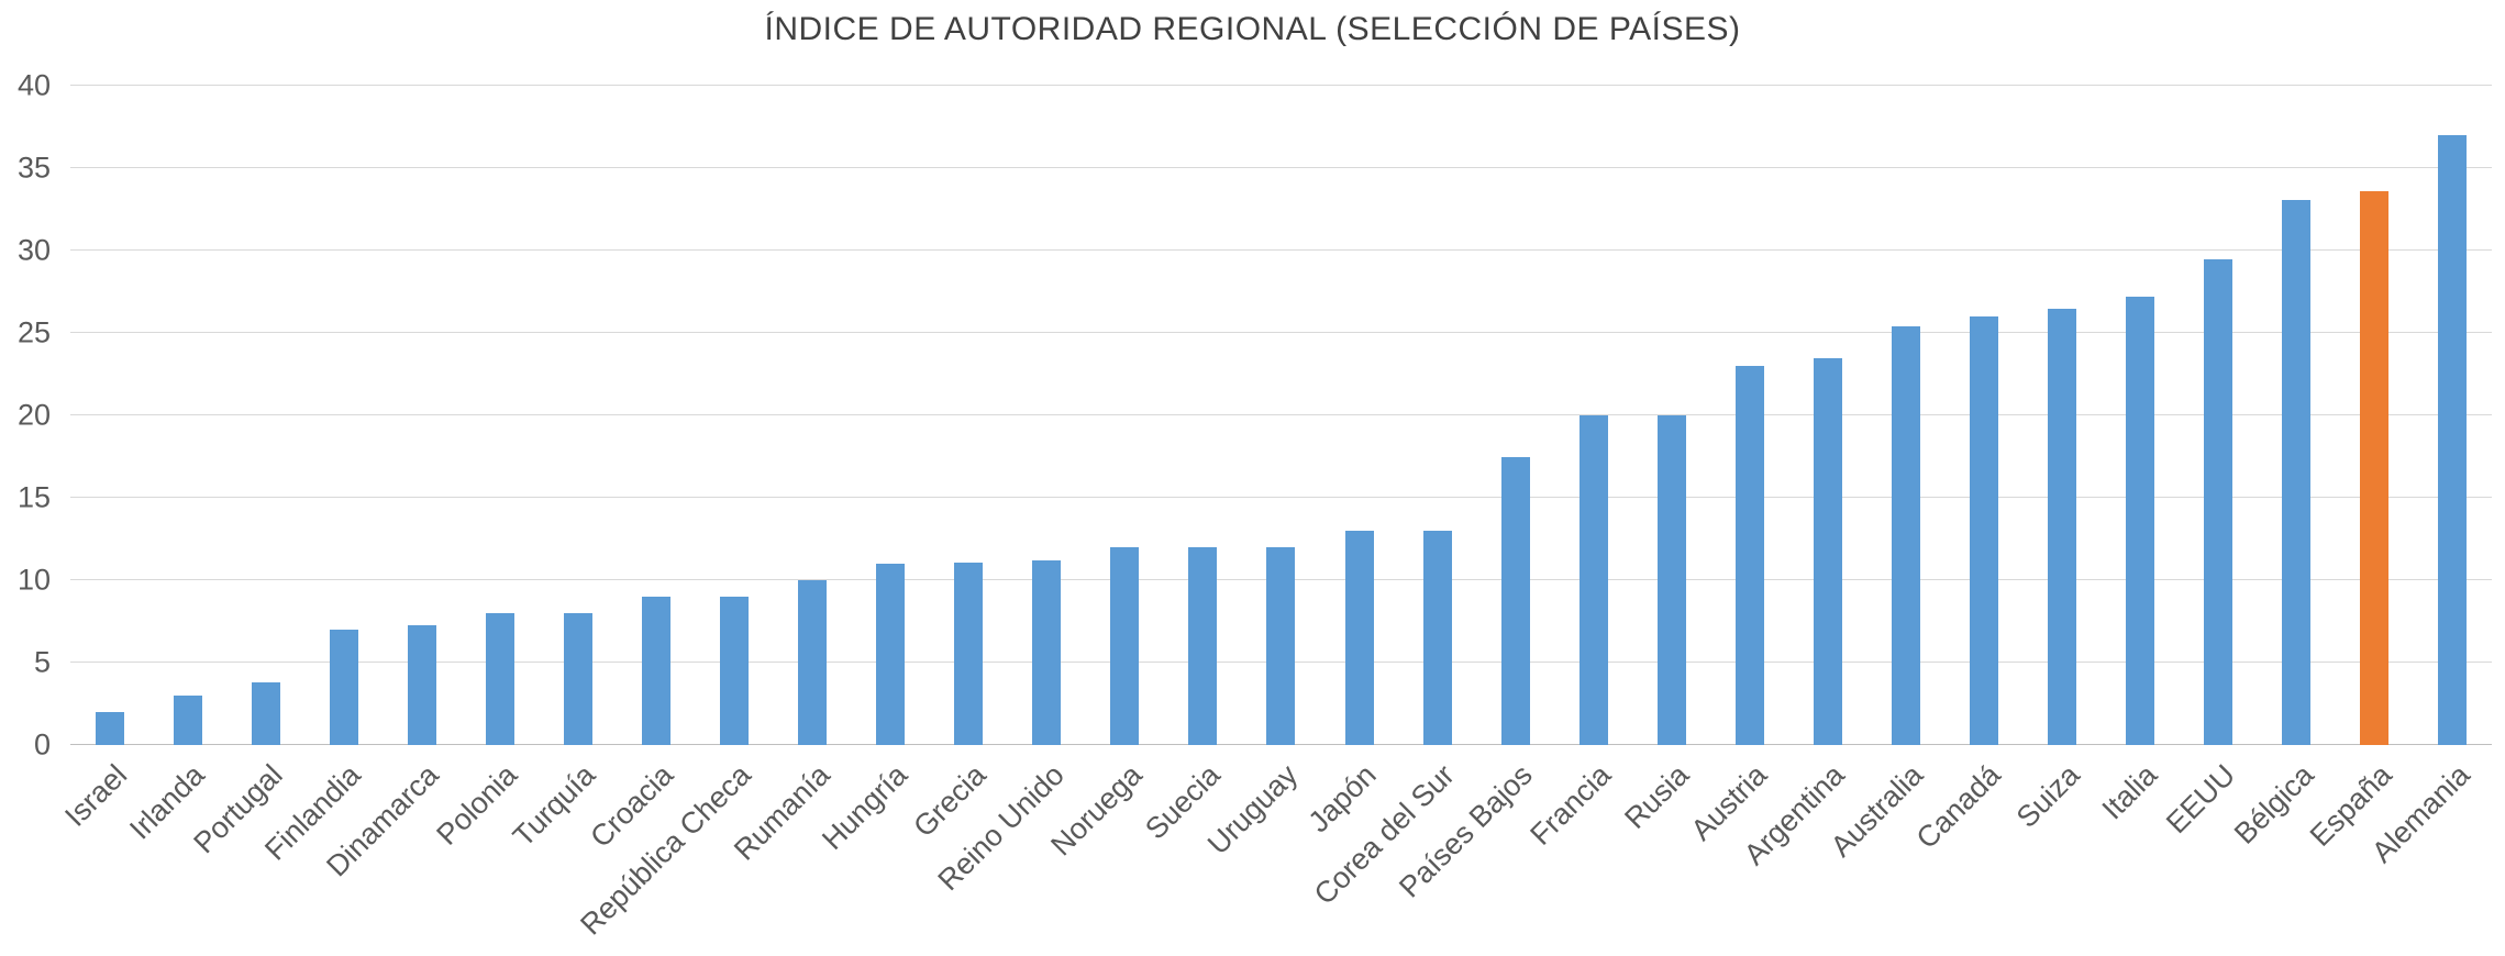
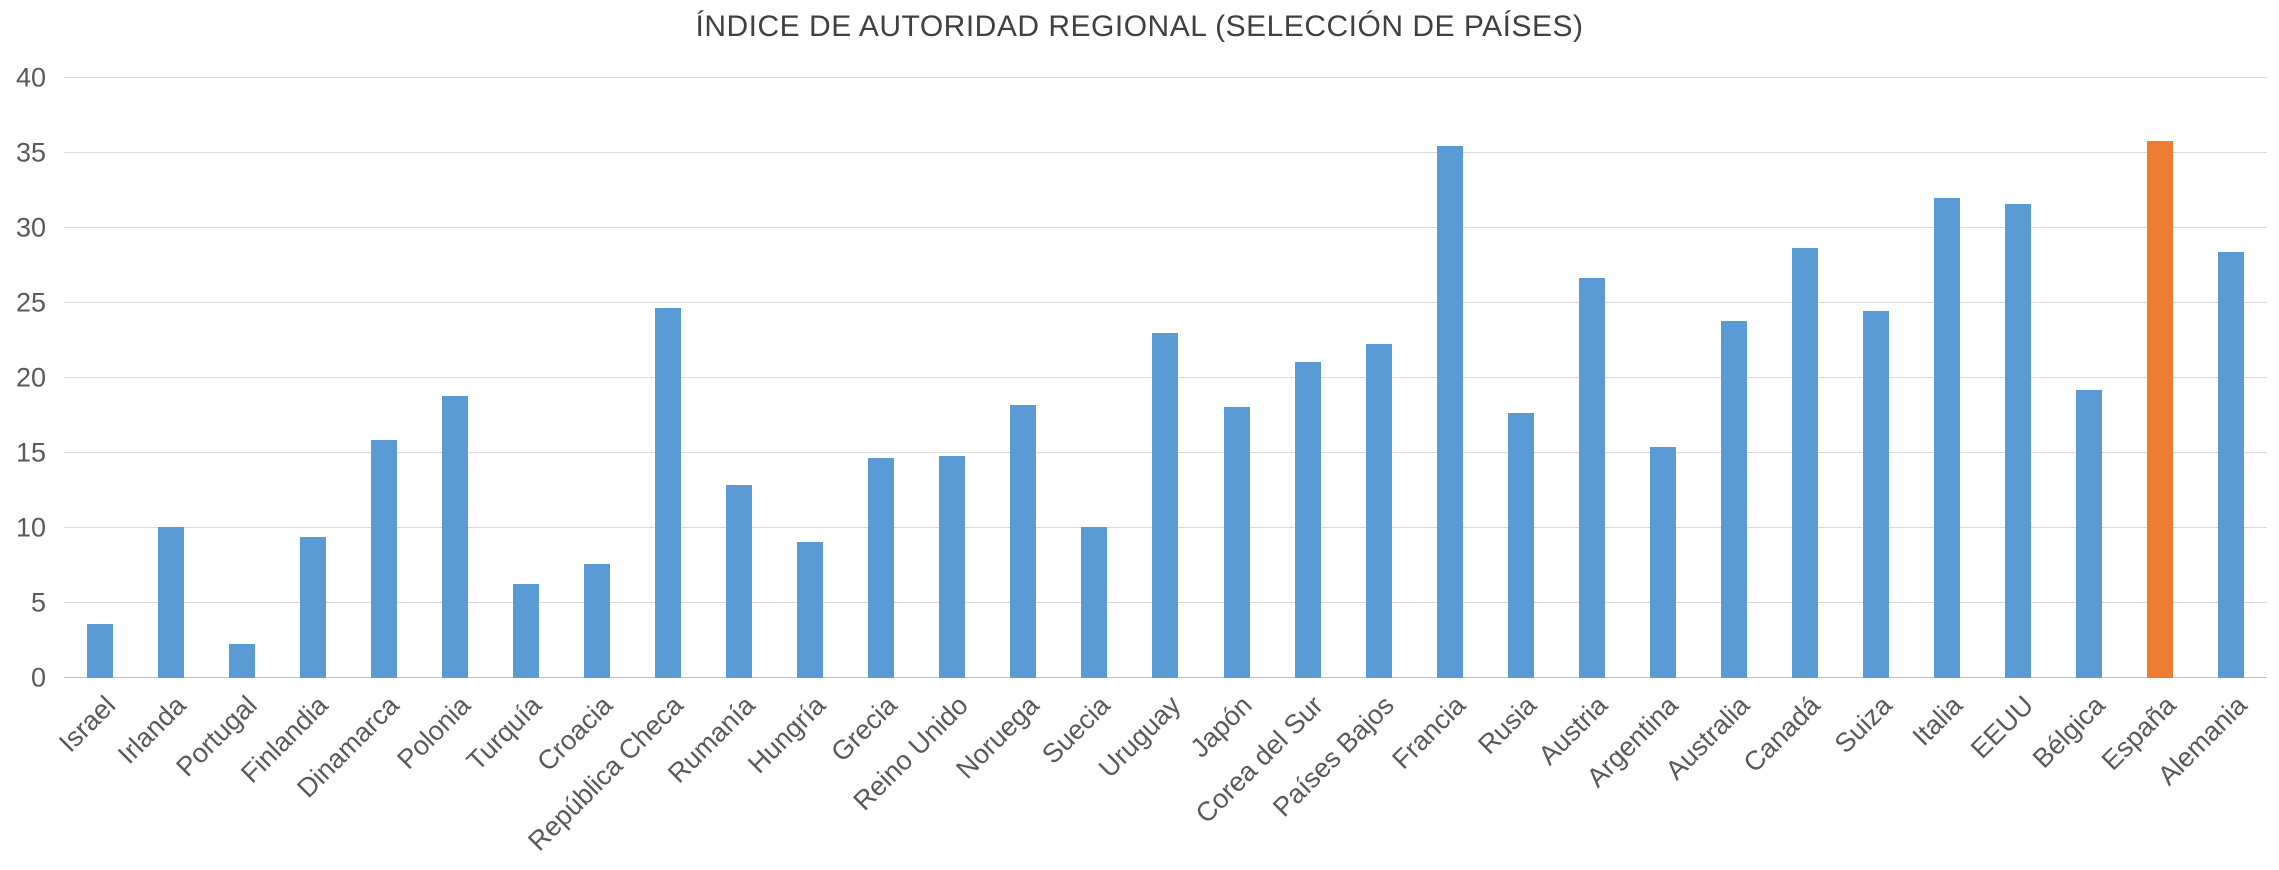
Israel: 2.0 -> 3.6
Irlanda: 3.0 -> 10.1
Portugal: 3.8 -> 2.3
Finlandia: 7.0 -> 9.4
Dinamarca: 7.3 -> 15.9
Polonia: 8.0 -> 18.8
Turquía: 8.0 -> 6.3
Croacia: 9.0 -> 7.6
República Checa: 9.0 -> 24.7
Rumanía: 10.0 -> 12.9
Hungría: 11.0 -> 9.1
Grecia: 11.1 -> 14.7
Reino Unido: 11.2 -> 14.8
Noruega: 12.0 -> 18.2
Suecia: 12.0 -> 10.1
Uruguay: 12.0 -> 23.0
Japón: 13.0 -> 18.1
Corea del Sur: 13.0 -> 21.1
Países Bajos: 17.5 -> 22.3
Francia: 20.0 -> 35.5
Rusia: 20.0 -> 17.7
Austria: 23.0 -> 26.7
Argentina: 23.5 -> 15.4
Australia: 25.4 -> 23.8
Canadá: 26.0 -> 28.7
Suiza: 26.5 -> 24.5
Italia: 27.2 -> 32.0
EEUU: 29.5 -> 31.6
Bélgica: 33.1 -> 19.2
España: 33.6 -> 35.8
Alemania: 37.0 -> 28.4
